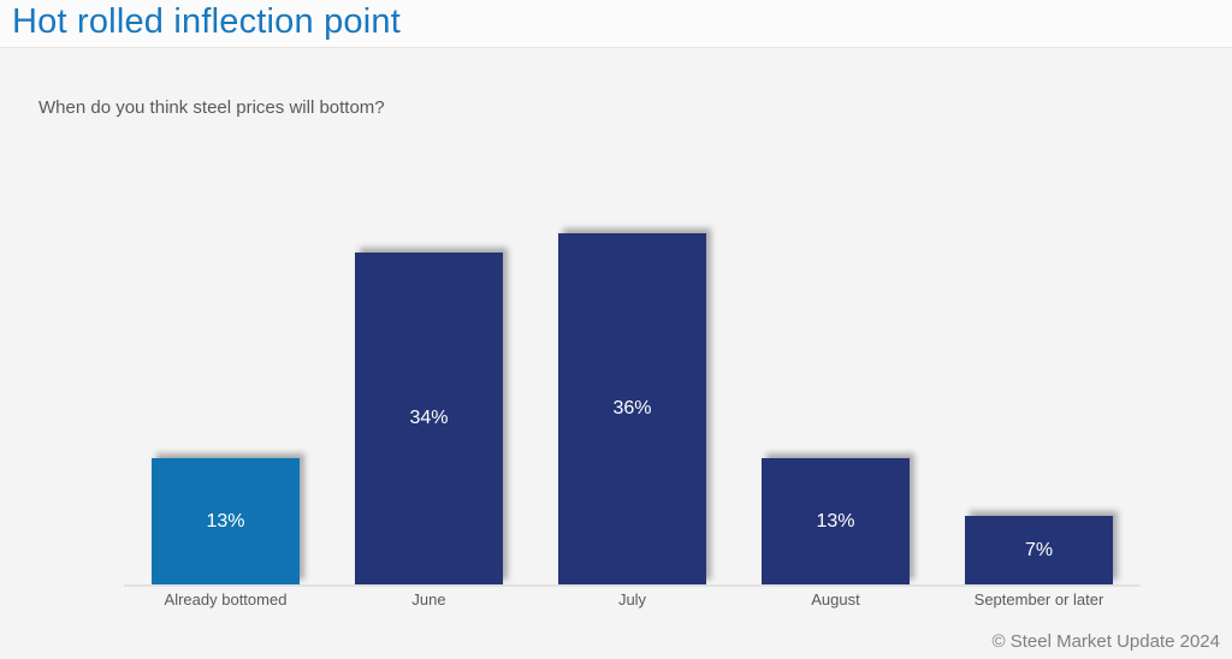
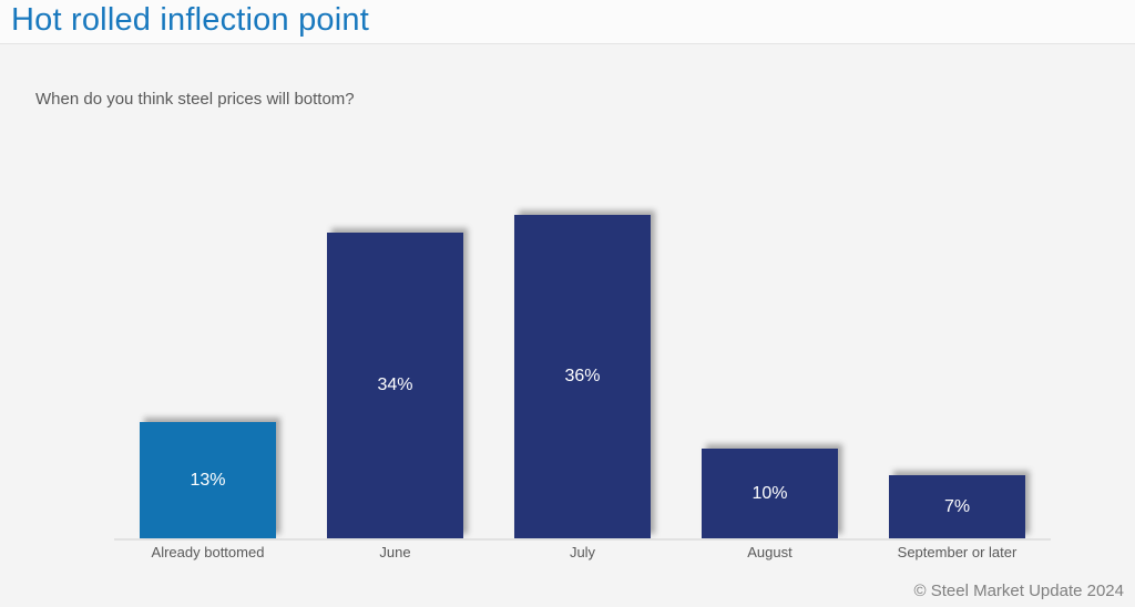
August: 13% -> 10%
